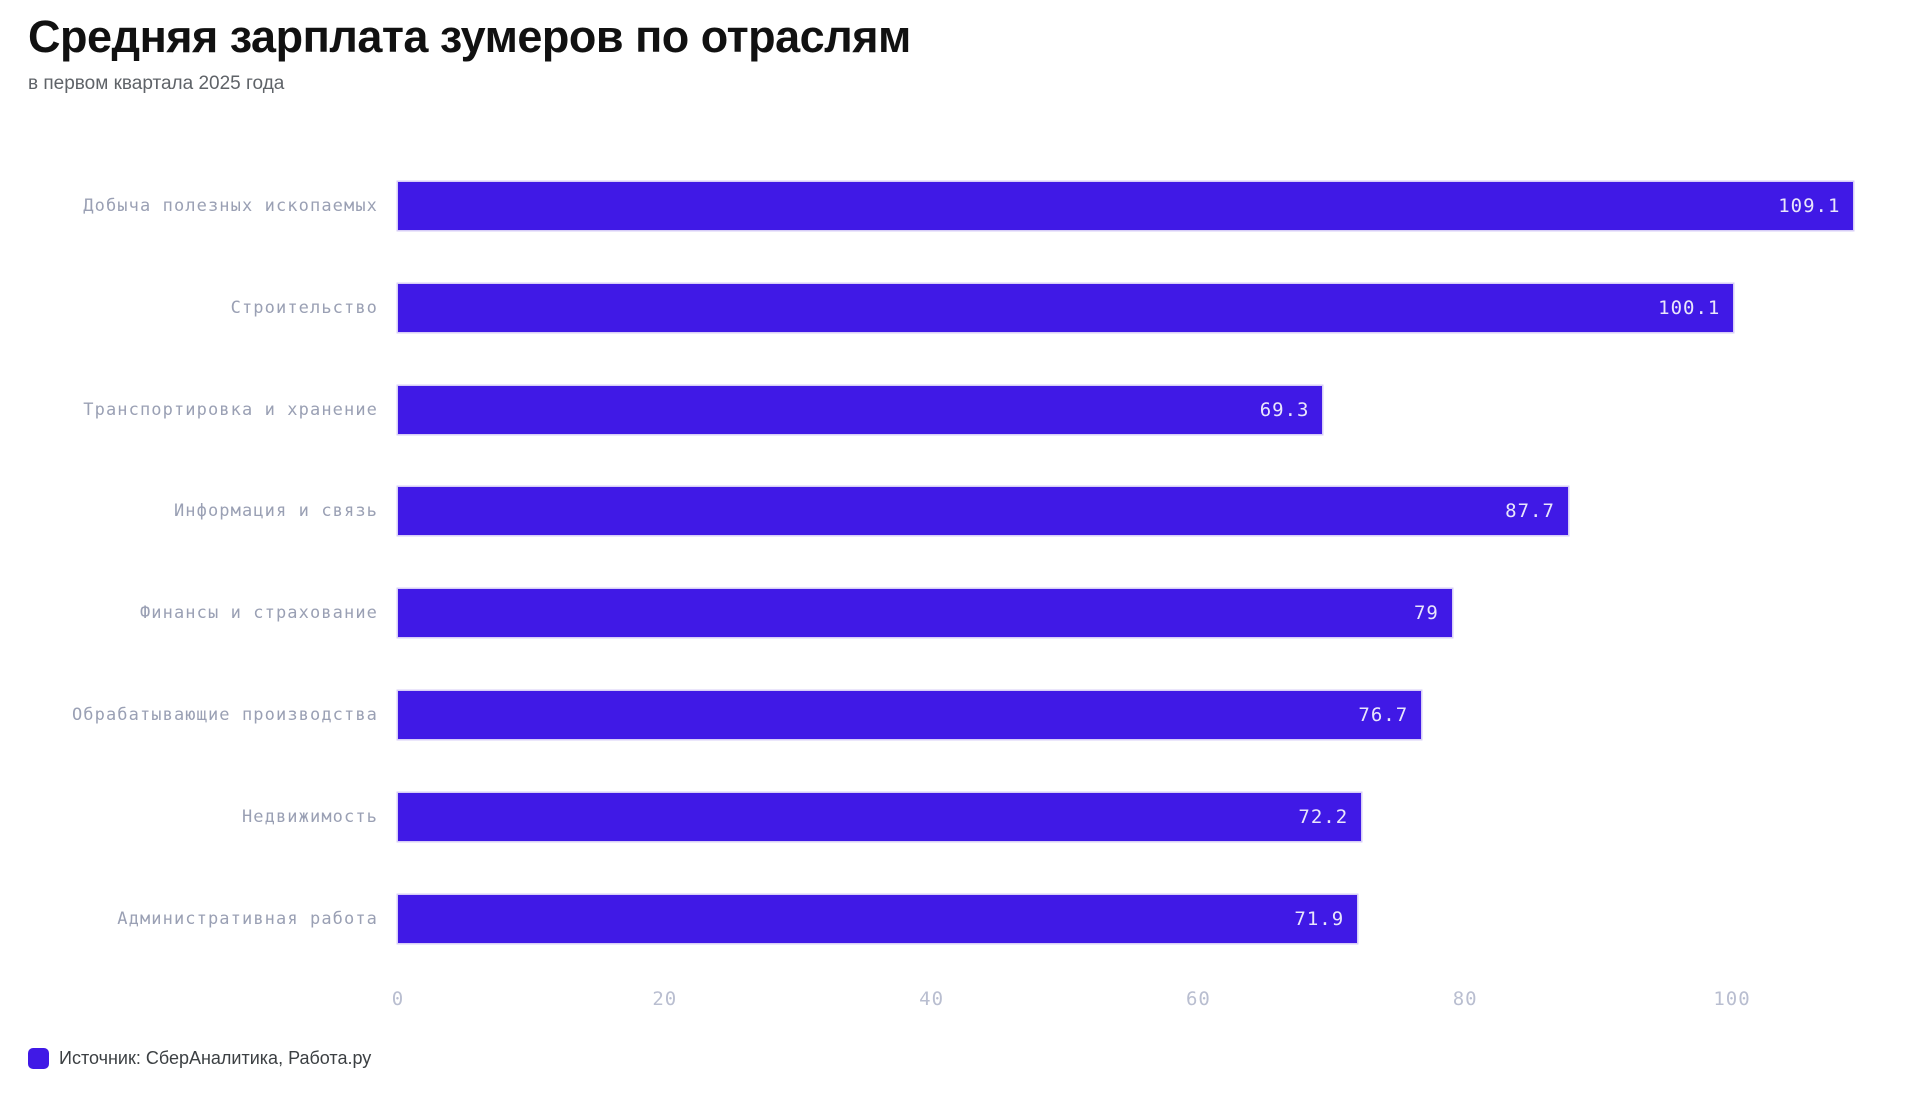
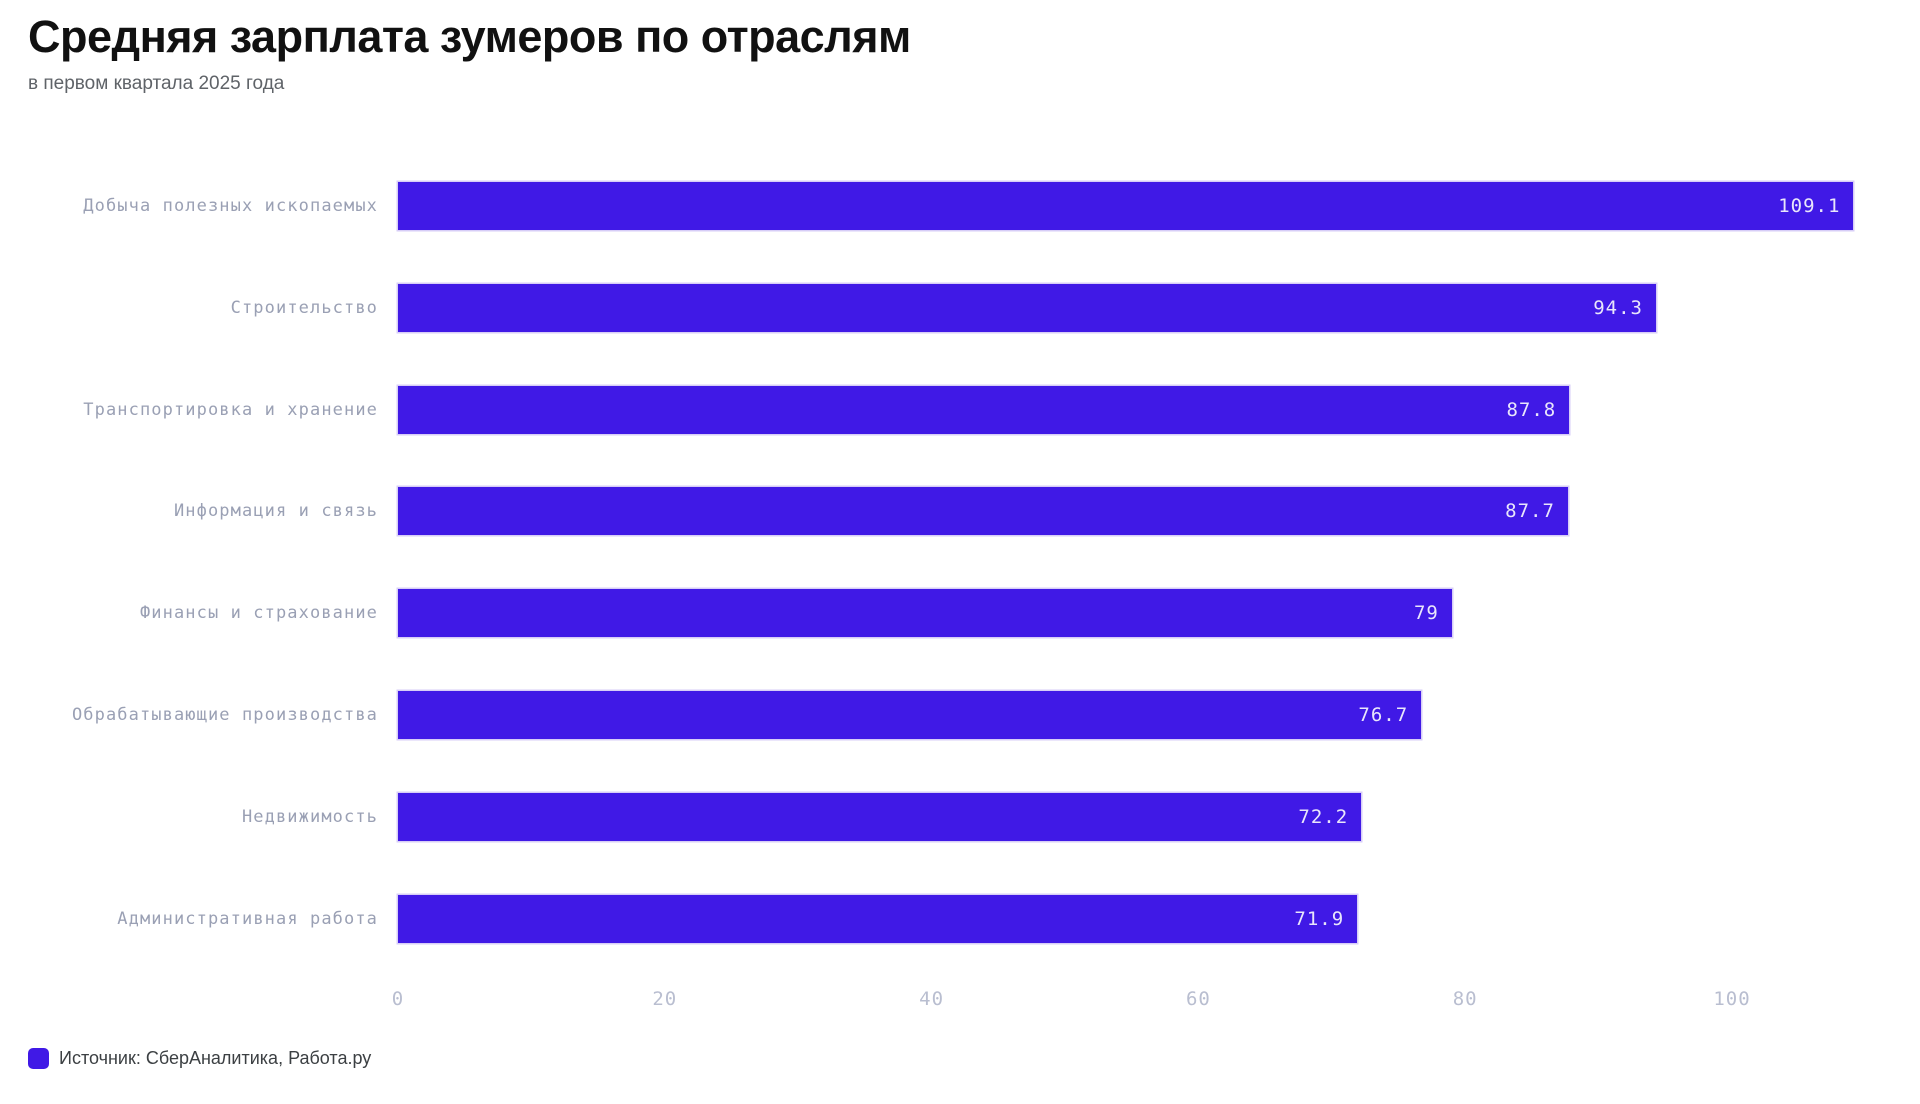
Строительство: 100.1 -> 94.3
Транспортировка и хранение: 69.3 -> 87.8
